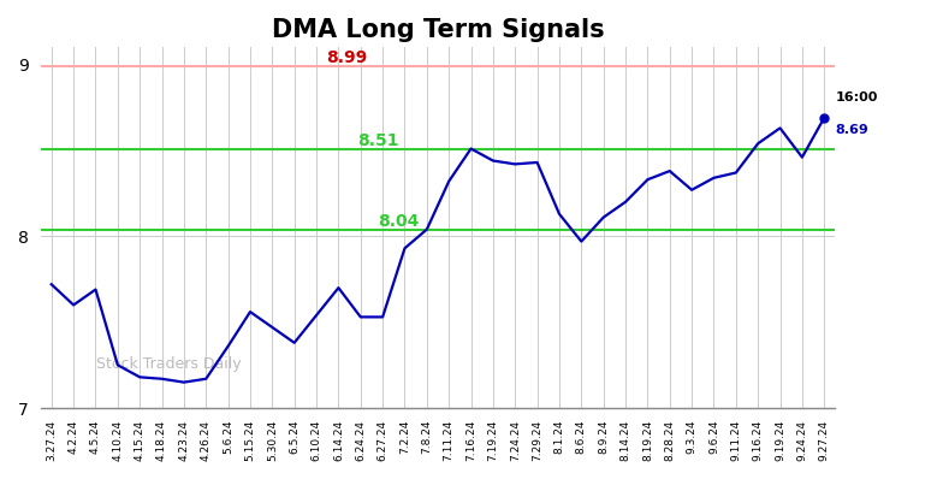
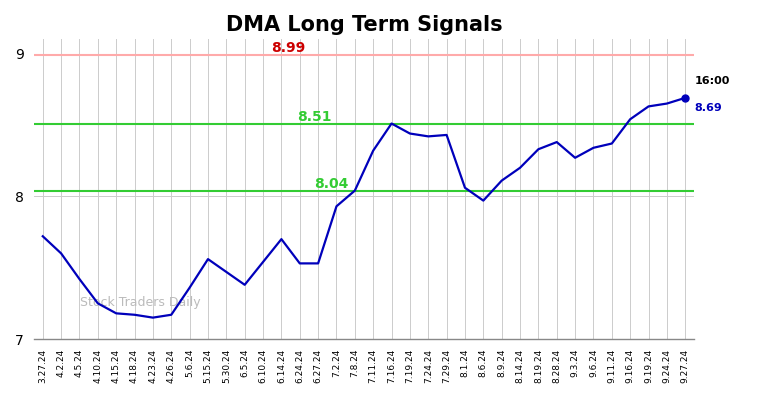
4.5.24: 7.69 -> 7.42
8.1.24: 8.13 -> 8.06
9.24.24: 8.46 -> 8.65
